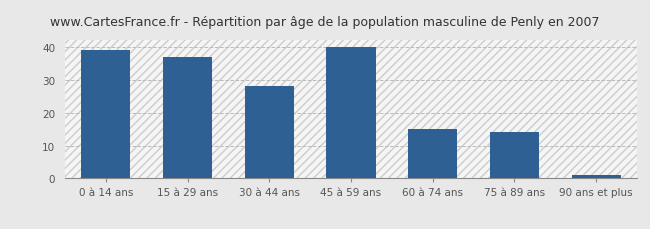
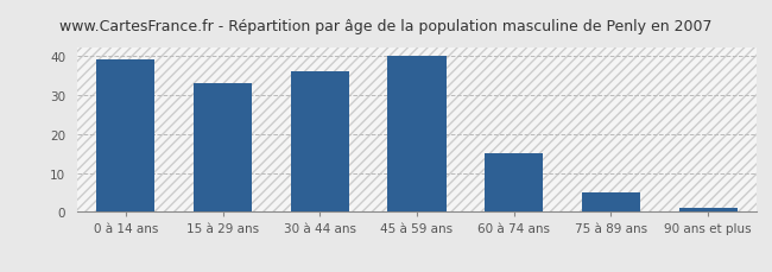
15 à 29 ans: 37 -> 33
30 à 44 ans: 28 -> 36
75 à 89 ans: 14 -> 5
